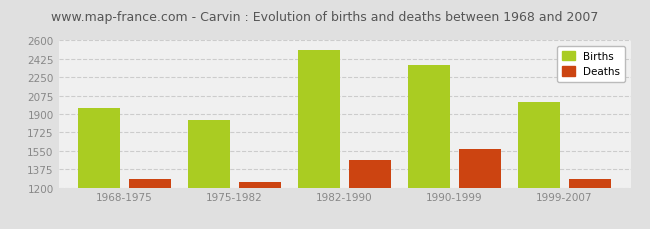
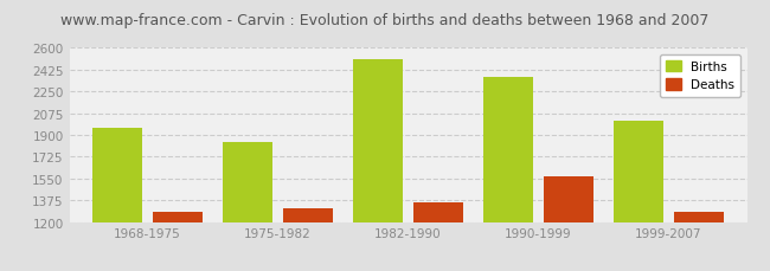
Deaths/1975-1982: 1260 -> 1310
Deaths/1982-1990: 1460 -> 1360
